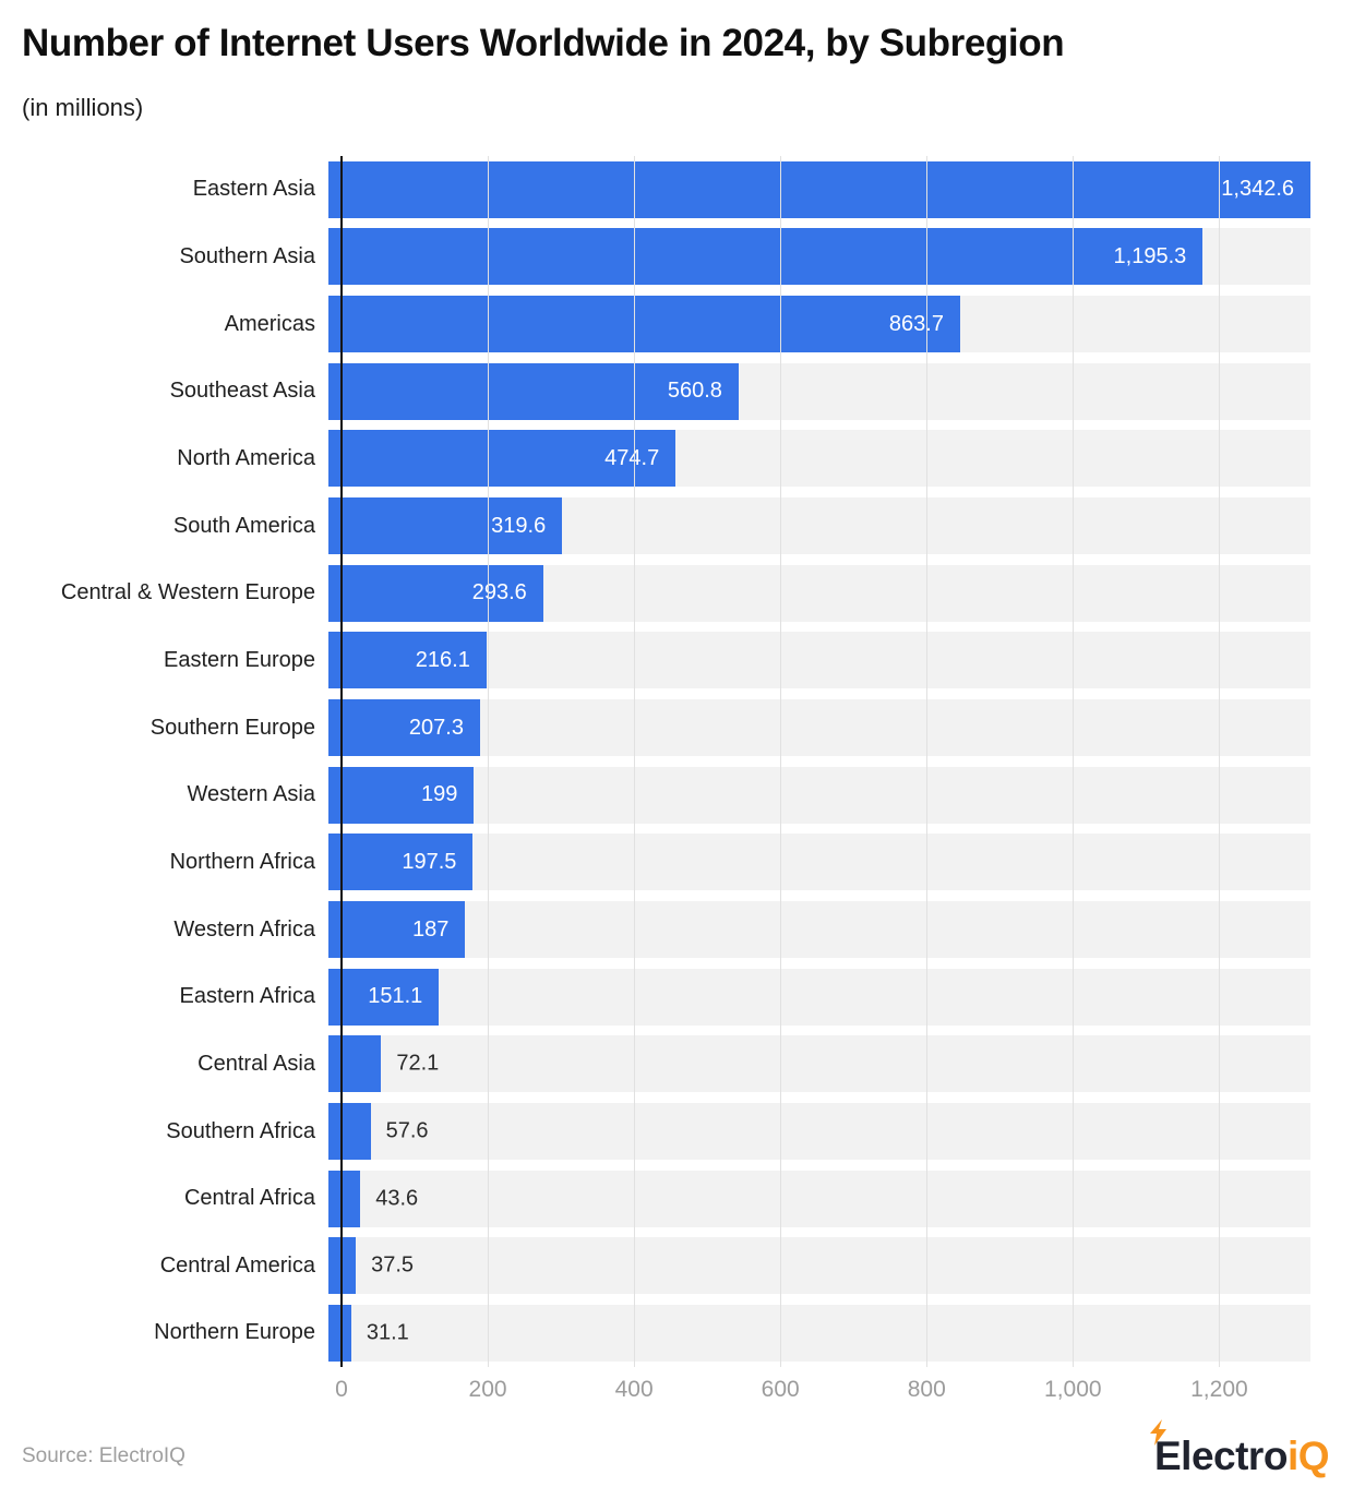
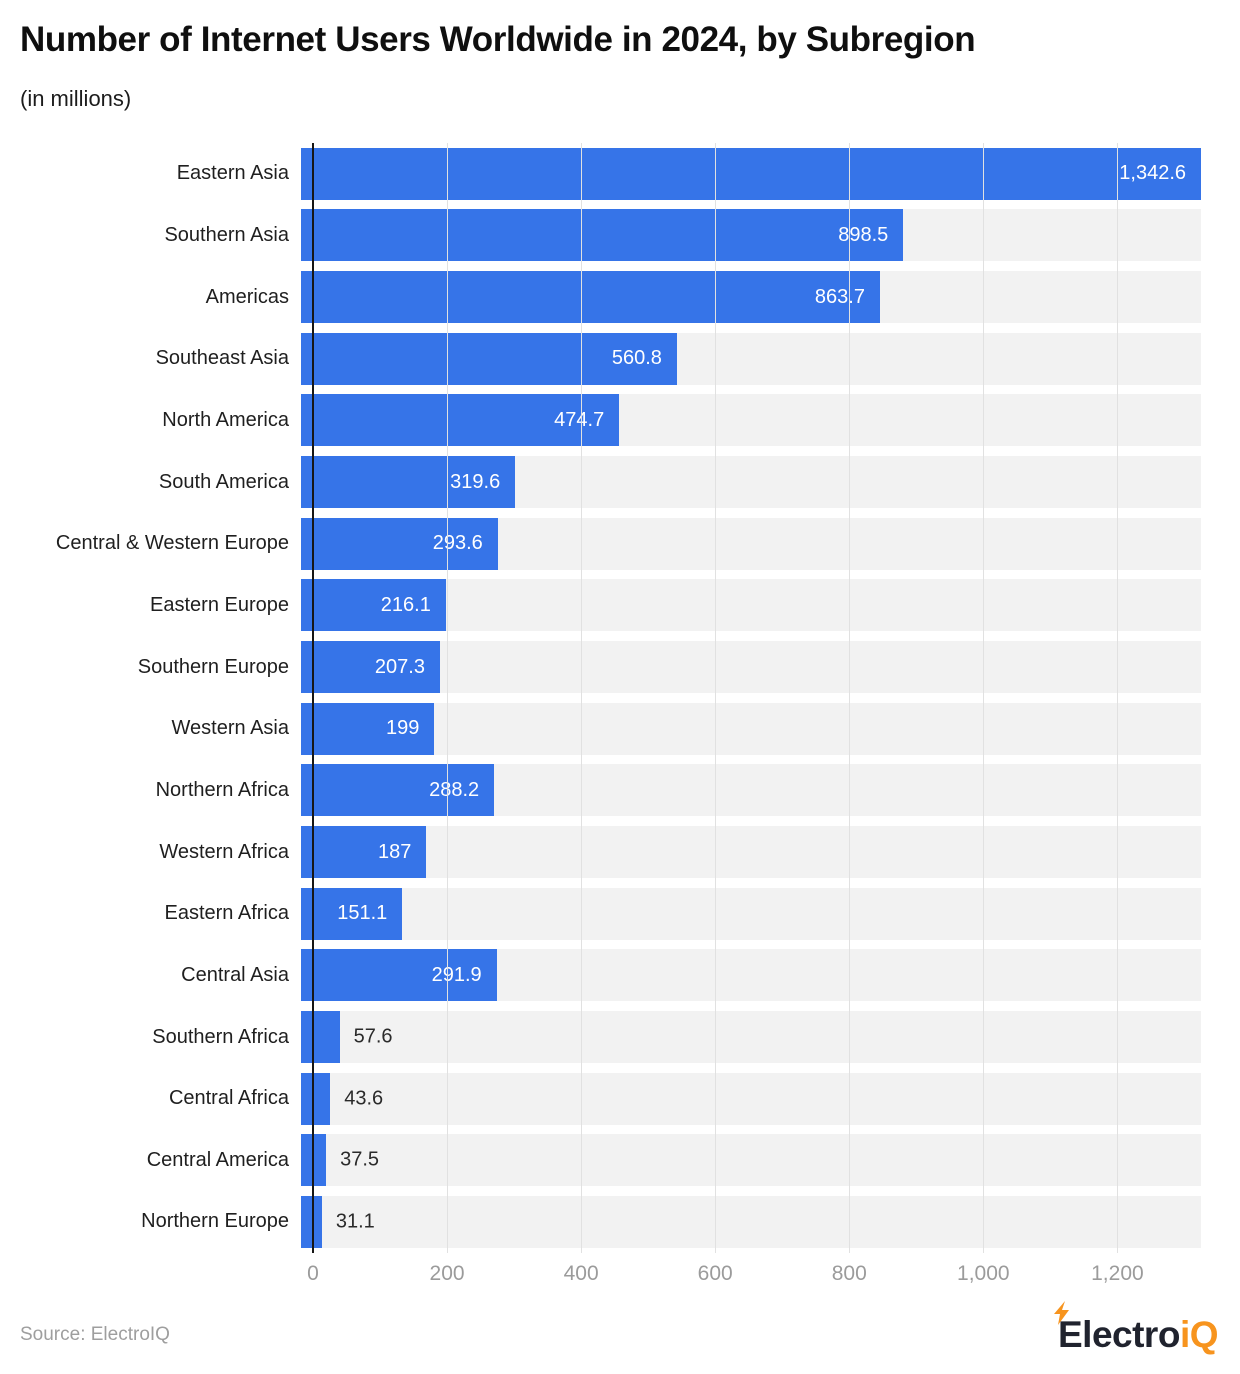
Southern Asia: 1,195.3 -> 898.5
Northern Africa: 197.5 -> 288.2
Central Asia: 72.1 -> 291.9
